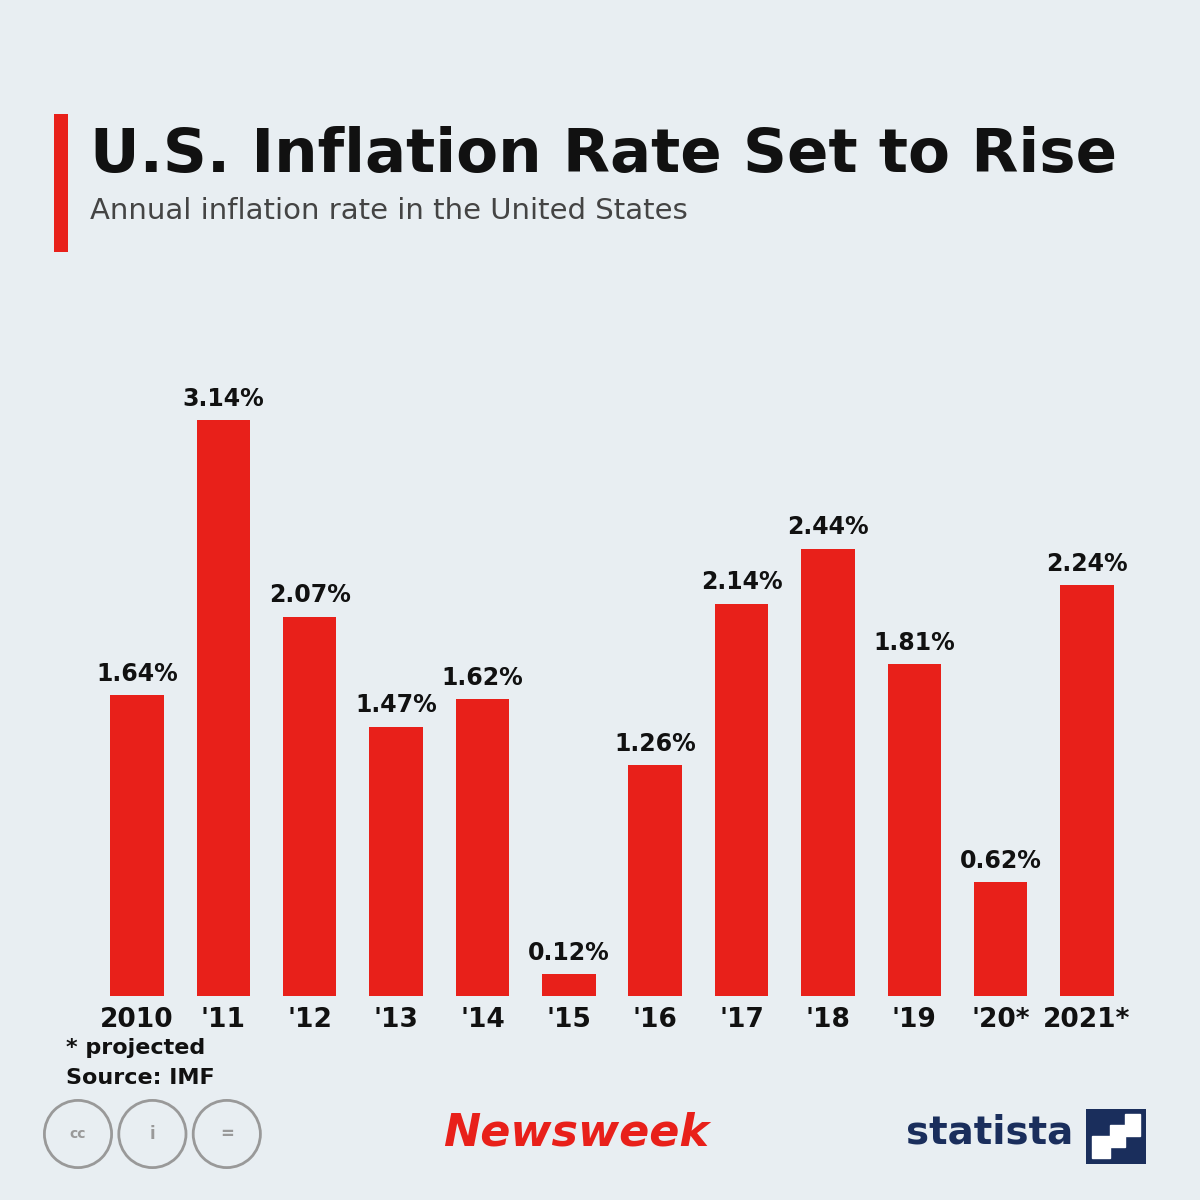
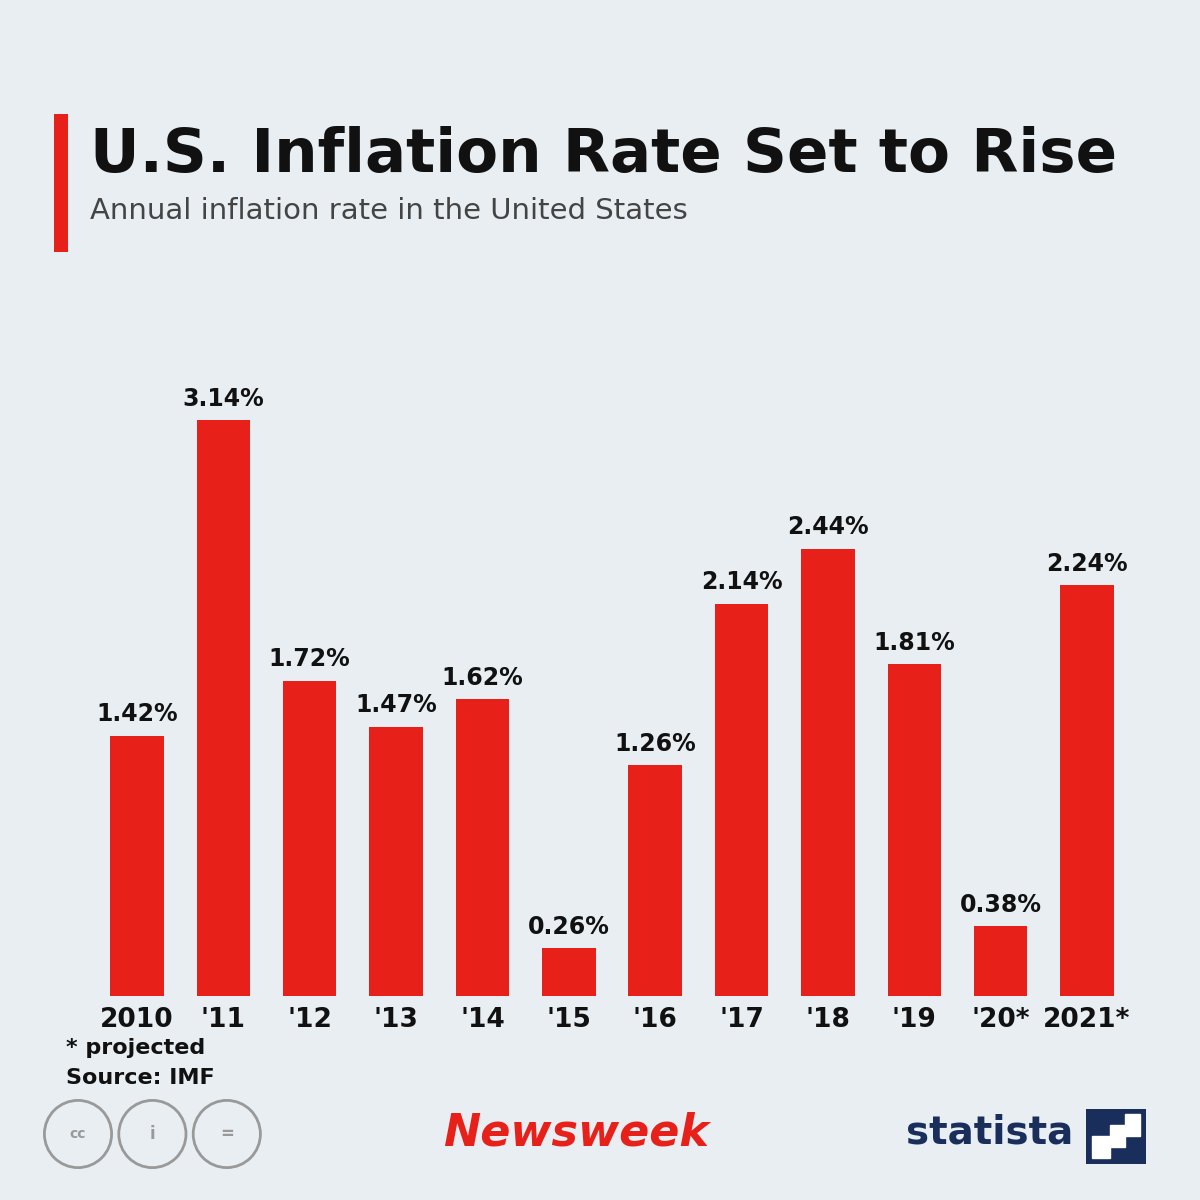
2010: 1.64% -> 1.42%
'12: 2.07% -> 1.72%
'15: 0.12% -> 0.26%
'20*: 0.62% -> 0.38%
